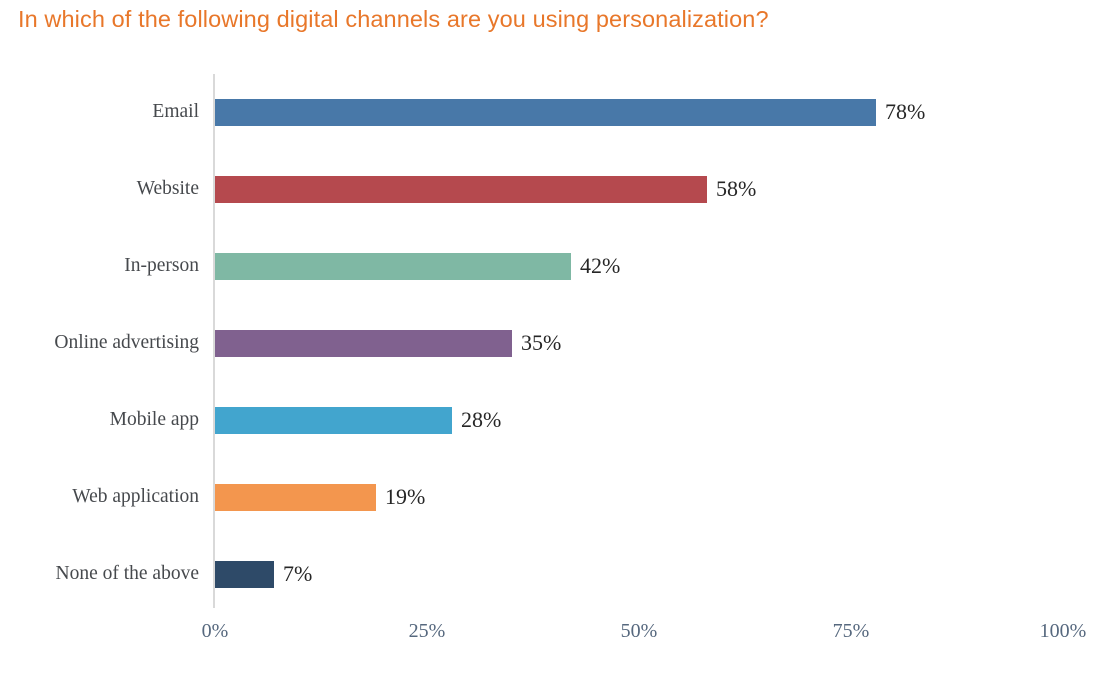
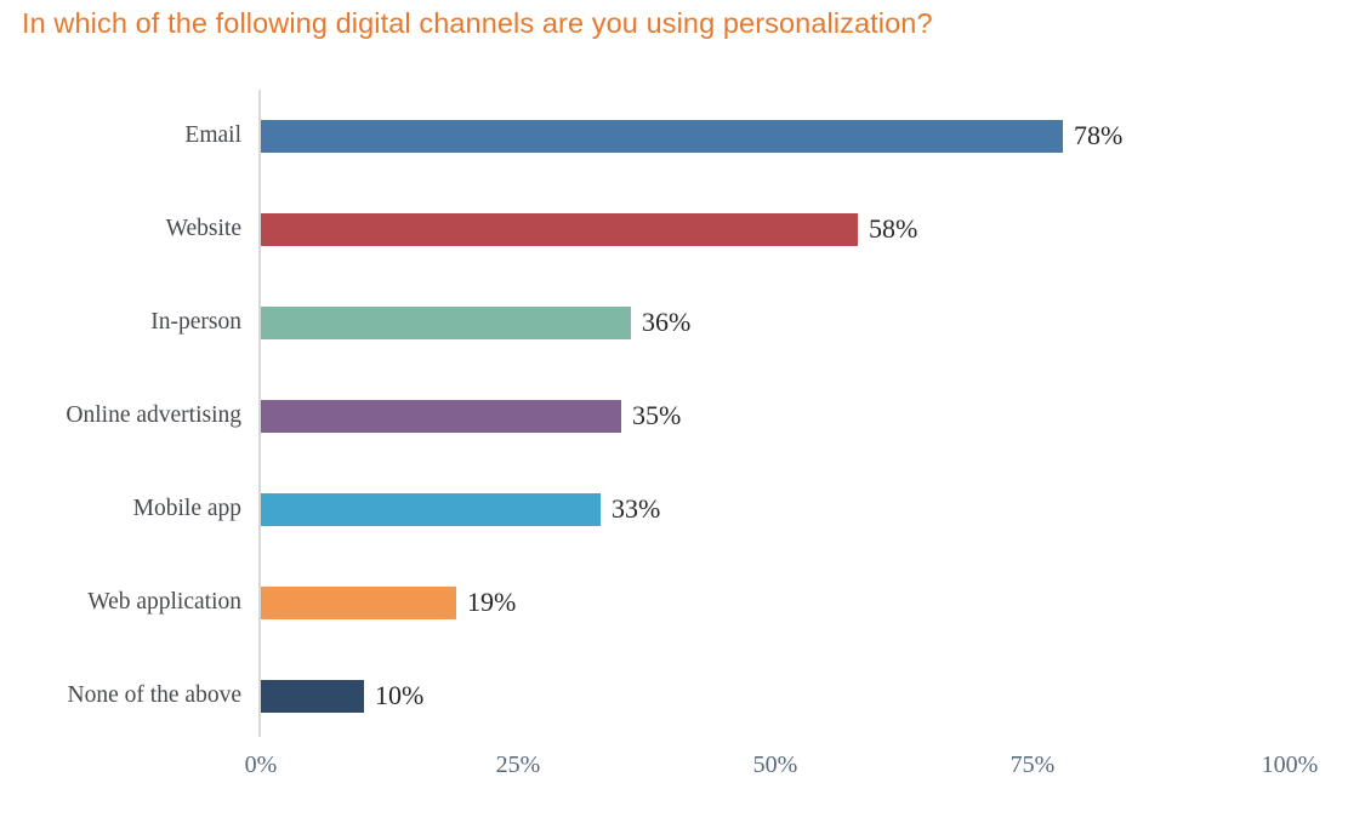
In-person: 42% -> 36%
Mobile app: 28% -> 33%
None of the above: 7% -> 10%
